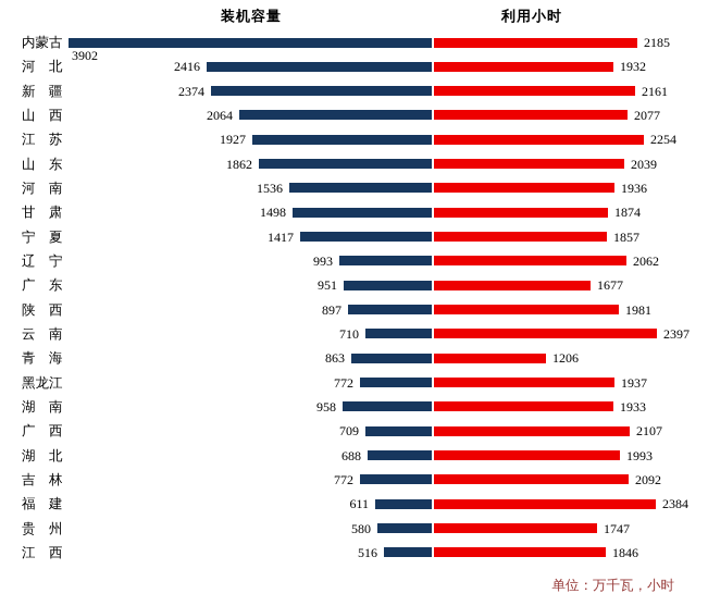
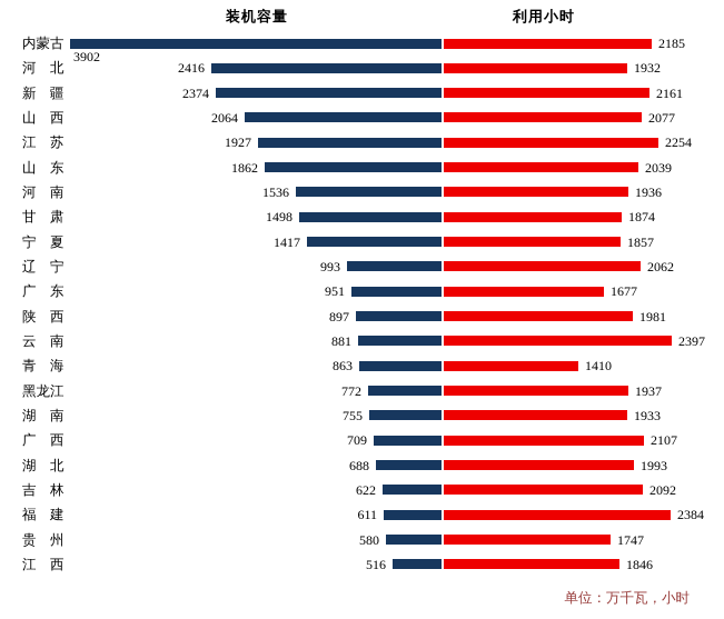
装机容量/云南: 710 -> 881
利用小时/青海: 1206 -> 1410
装机容量/湖南: 958 -> 755
装机容量/吉林: 772 -> 622
